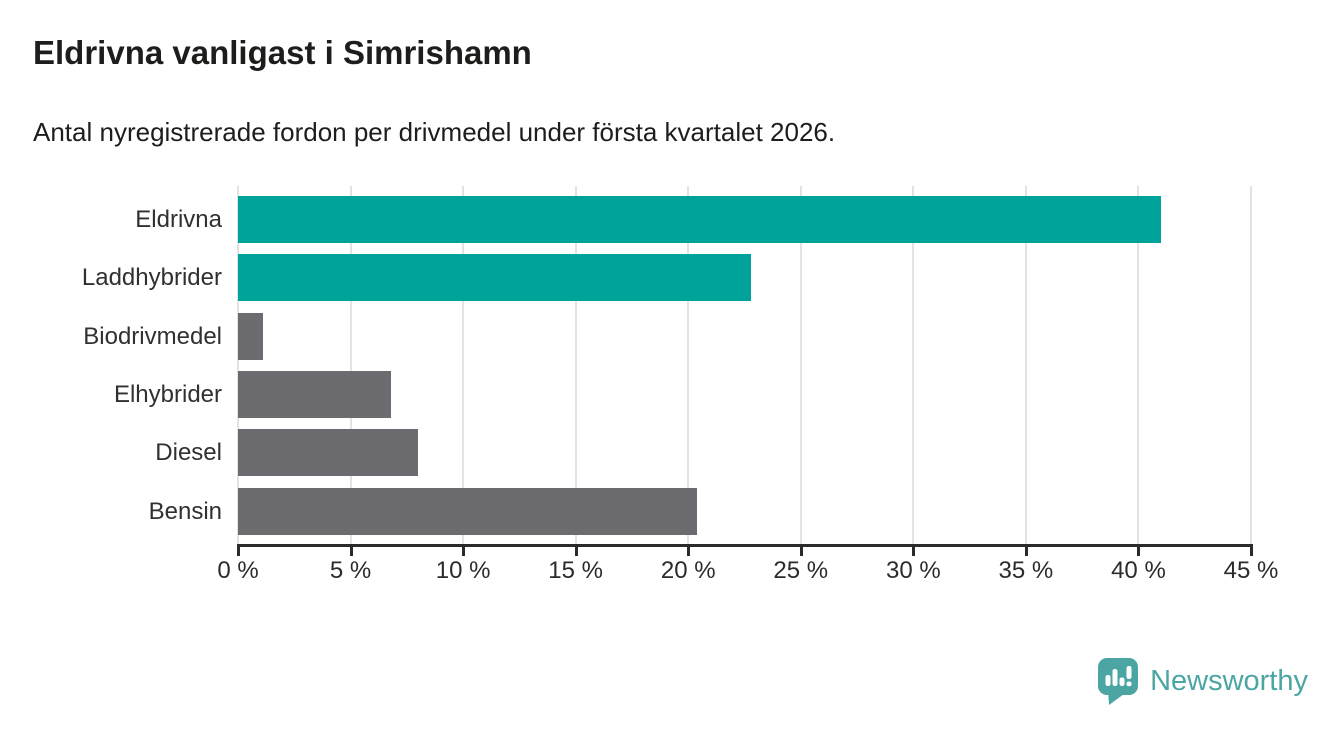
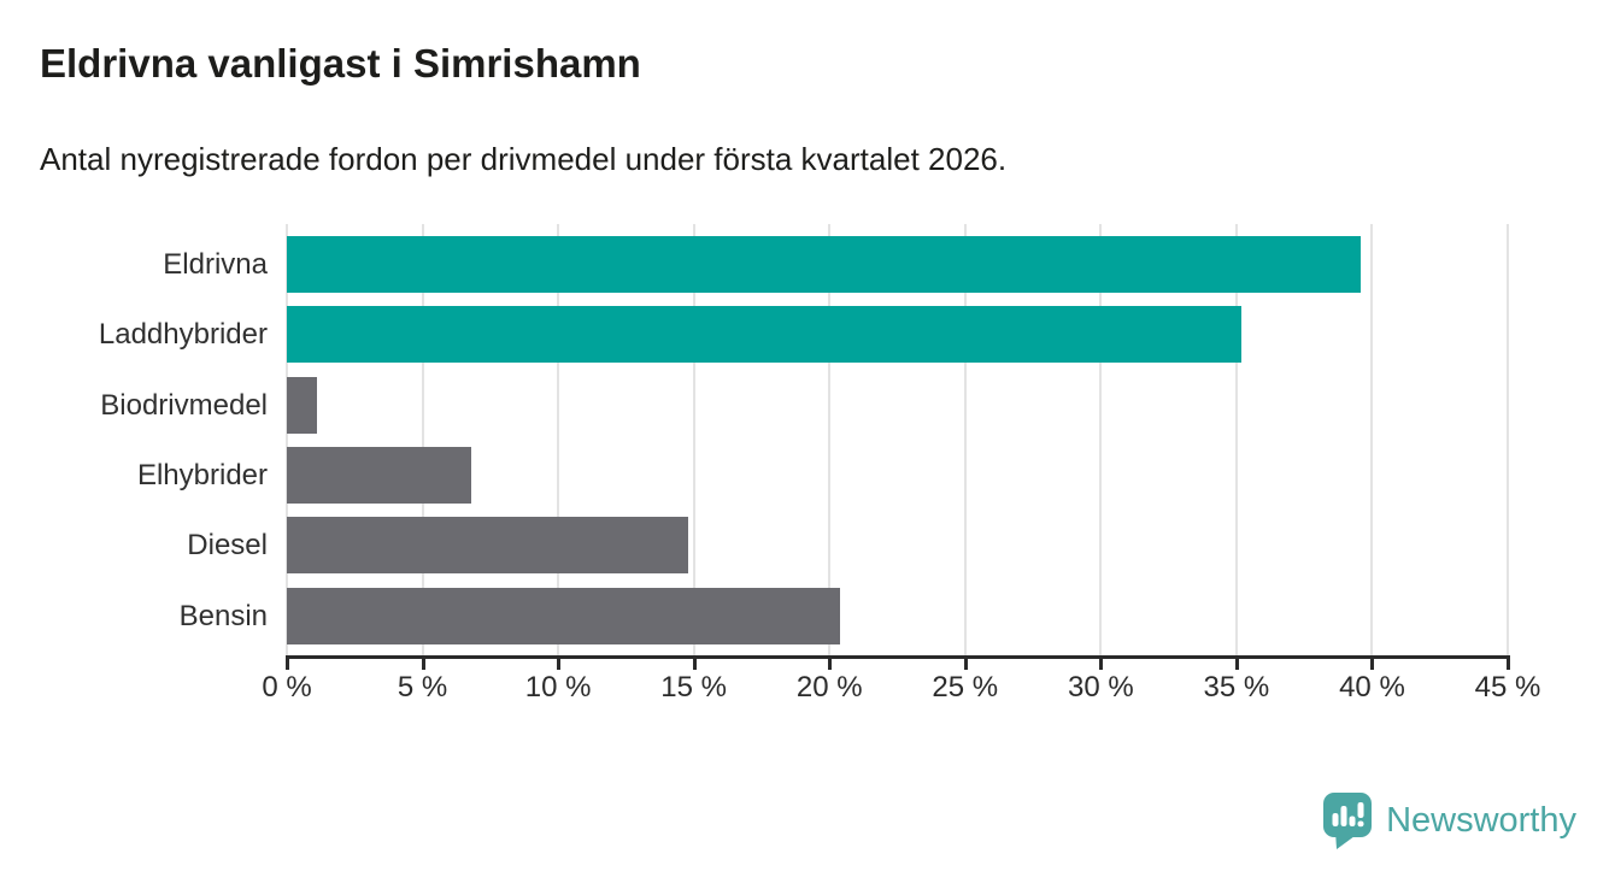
Eldrivna: 41.0% -> 39.6%
Laddhybrider: 22.8% -> 35.2%
Diesel: 8.0% -> 14.8%
